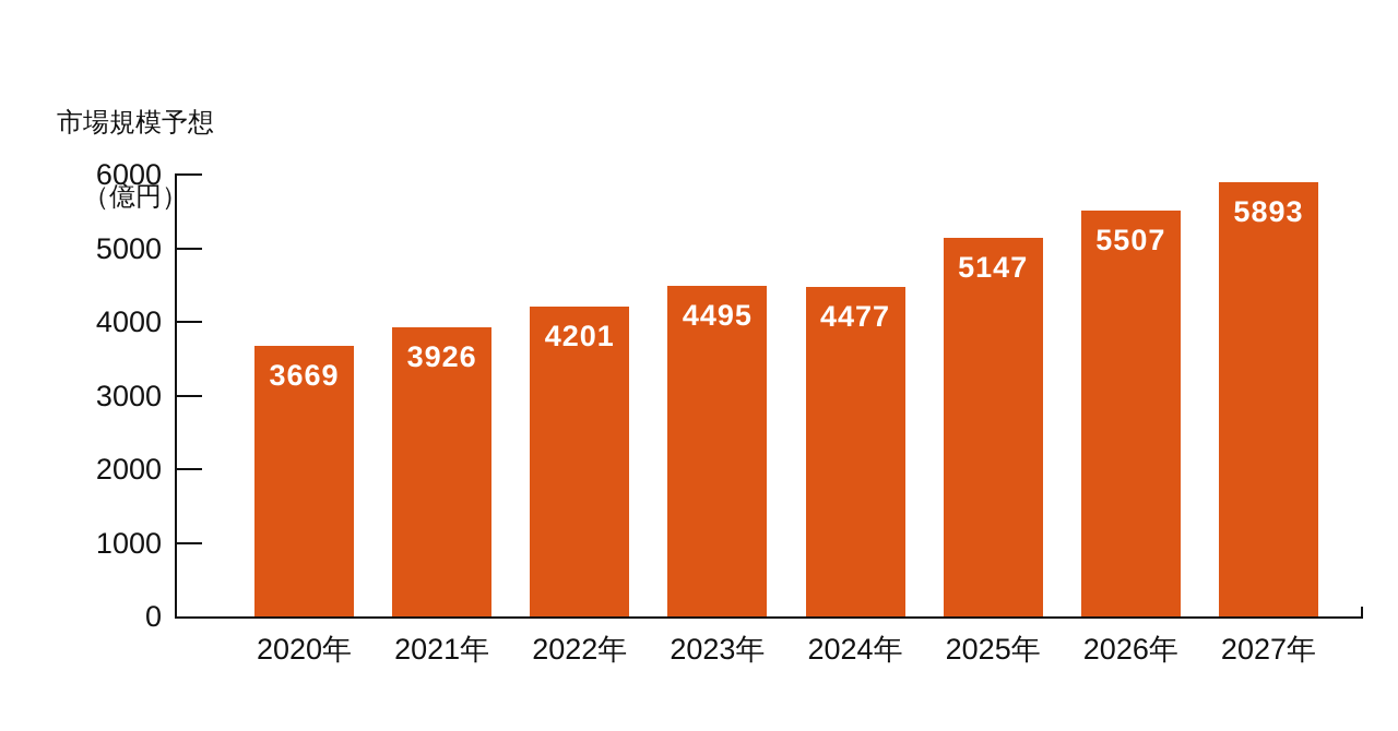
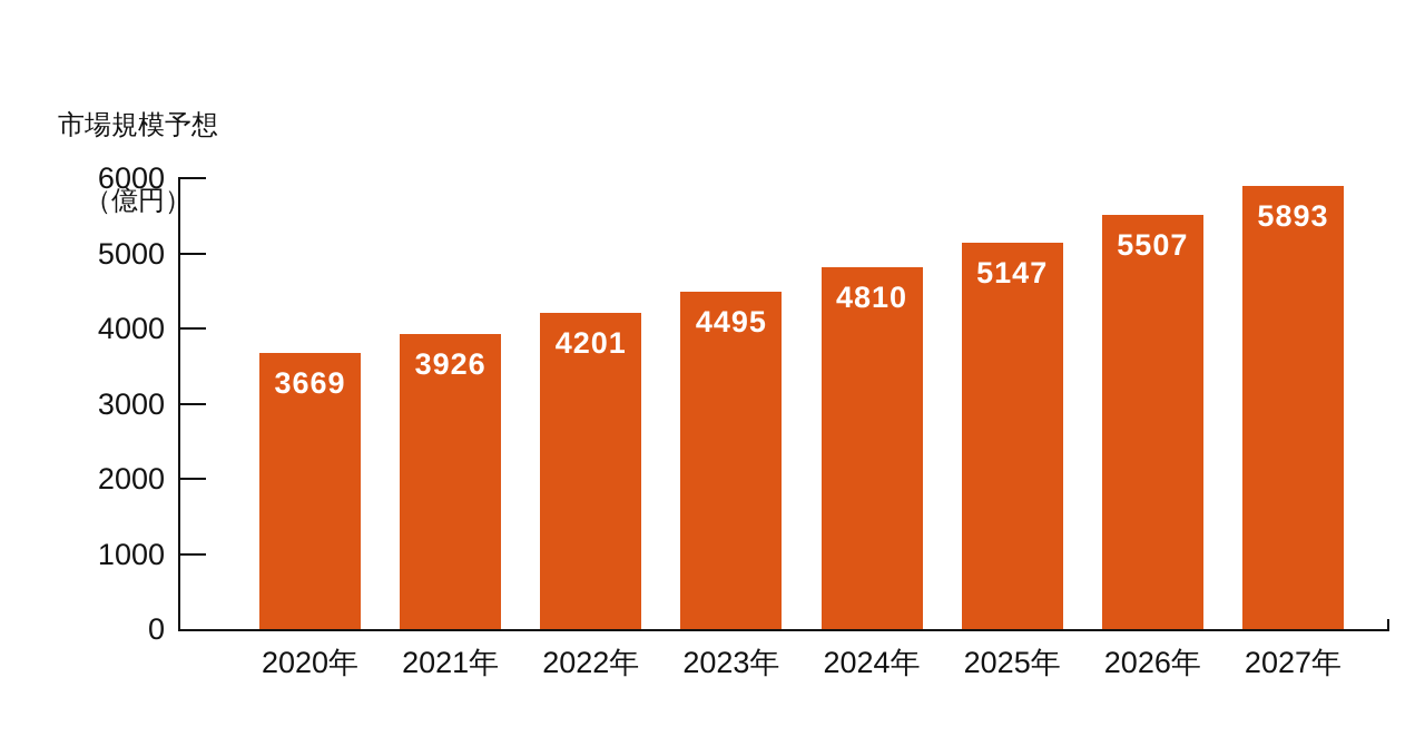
2024年: 4477 -> 4810
